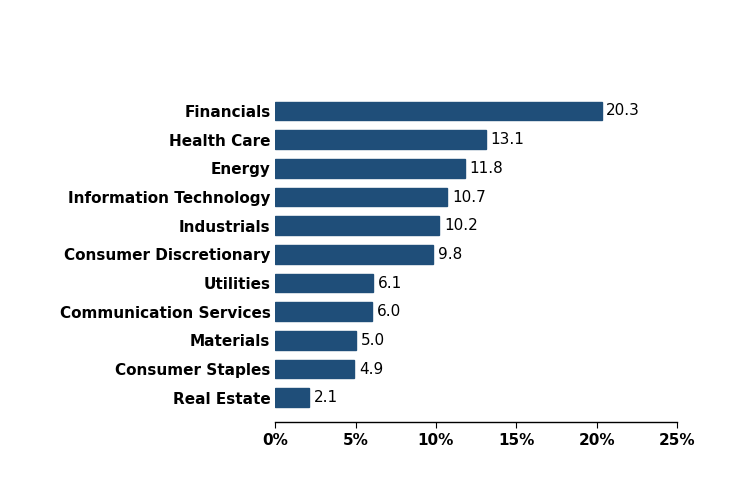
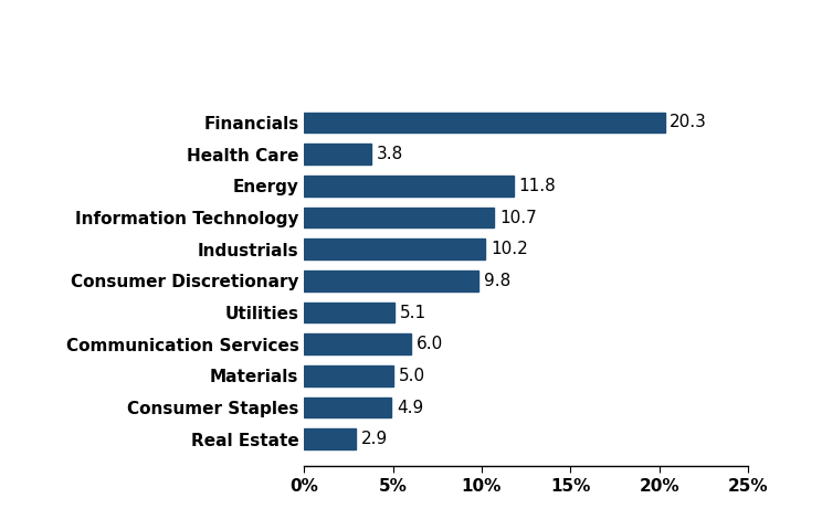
Health Care: 13.1 -> 3.8
Utilities: 6.1 -> 5.1
Real Estate: 2.1 -> 2.9
